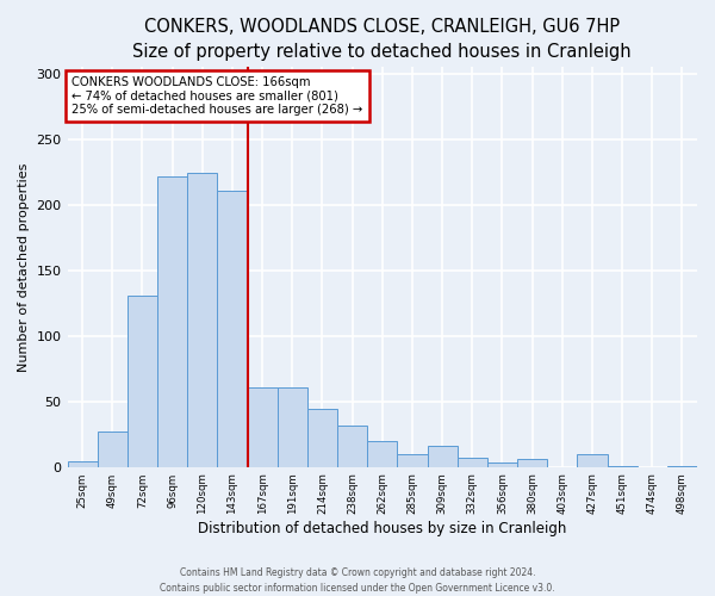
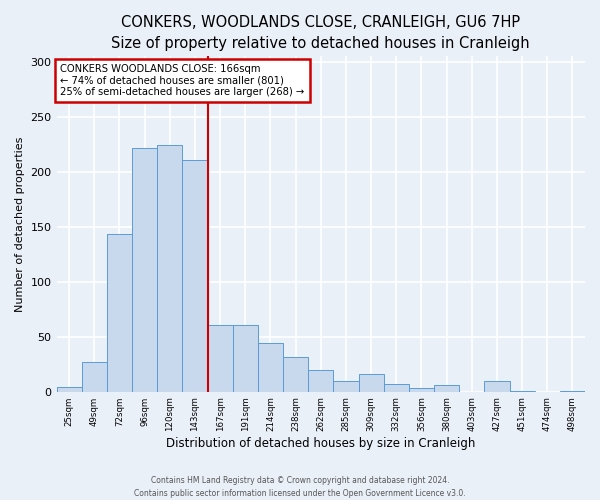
72sqm: 131 -> 143
